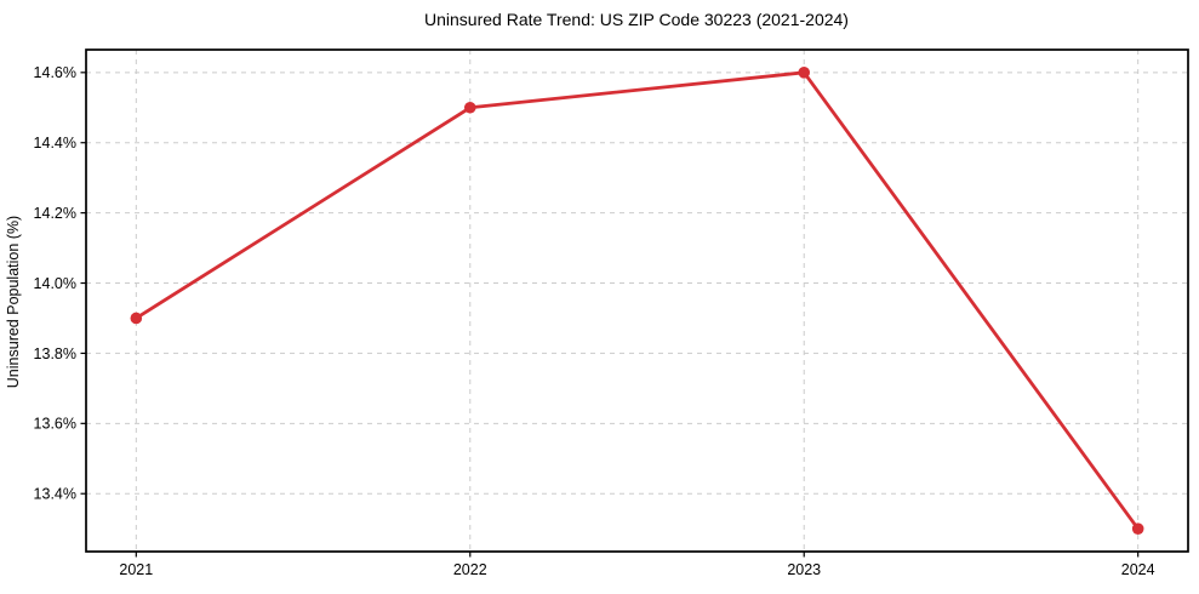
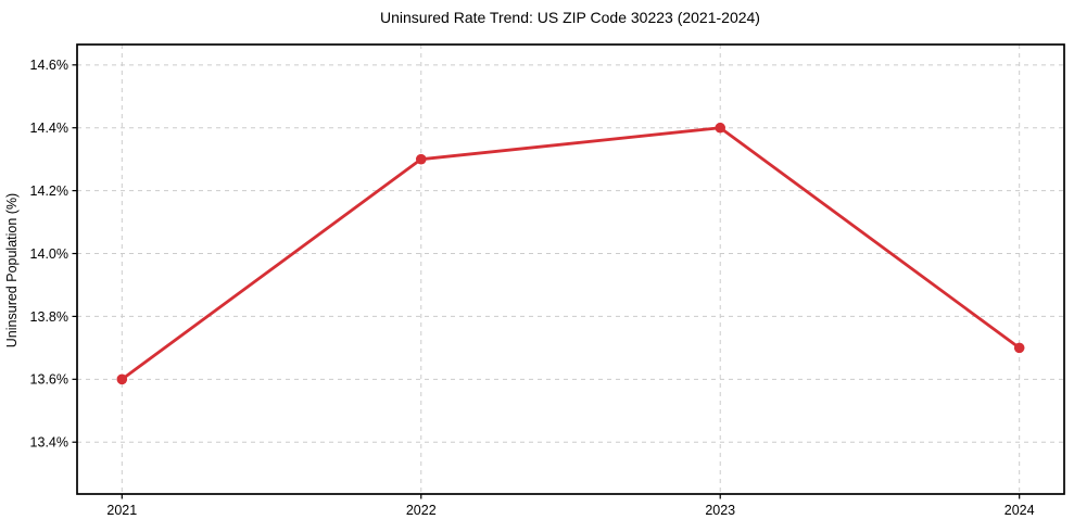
2021: 13.9% -> 13.6%
2022: 14.5% -> 14.3%
2023: 14.6% -> 14.4%
2024: 13.3% -> 13.7%
